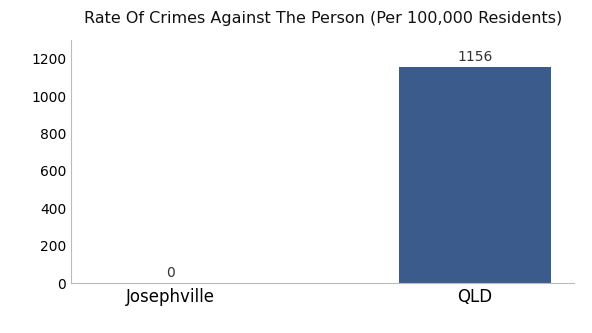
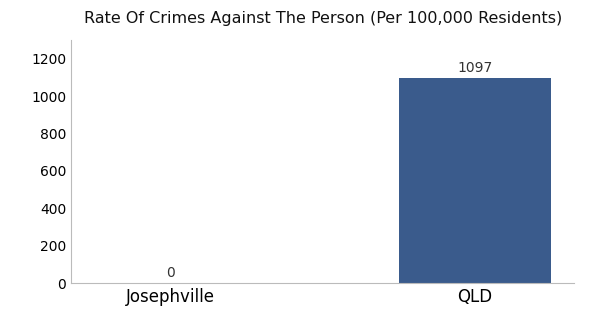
QLD: 1156 -> 1097
